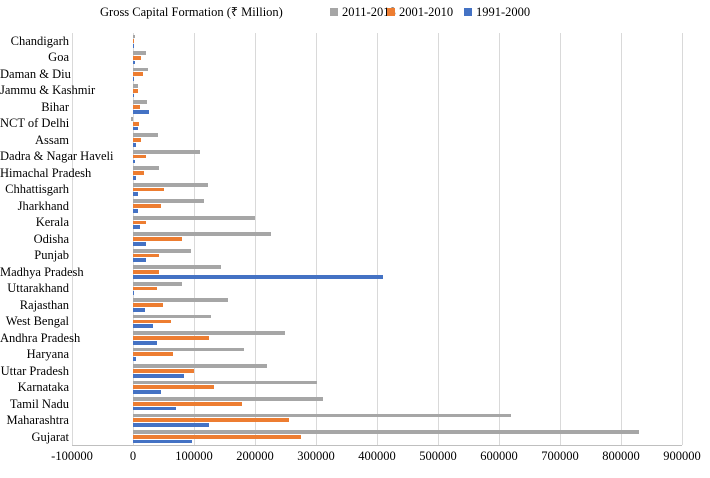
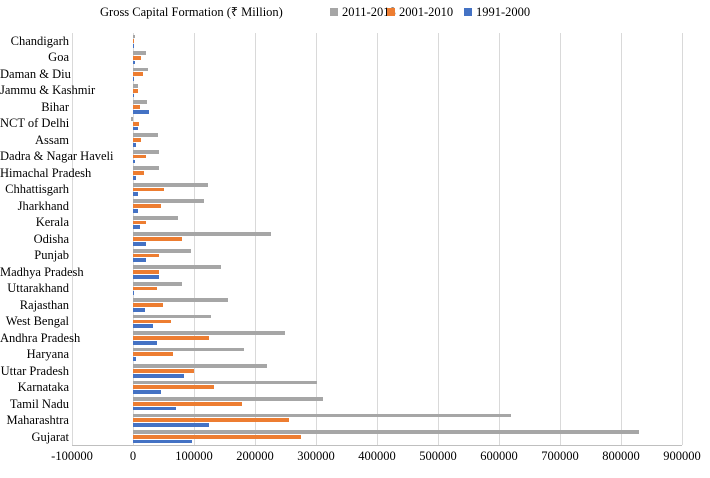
2011-2018/Dadra & Nagar Haveli: 110000 -> 40000
2011-2018/Kerala: 200000 -> 70000
1991-2000/Madhya Pradesh: 410000 -> 40000
